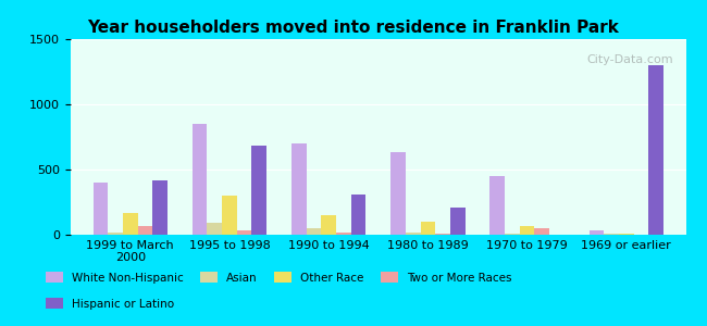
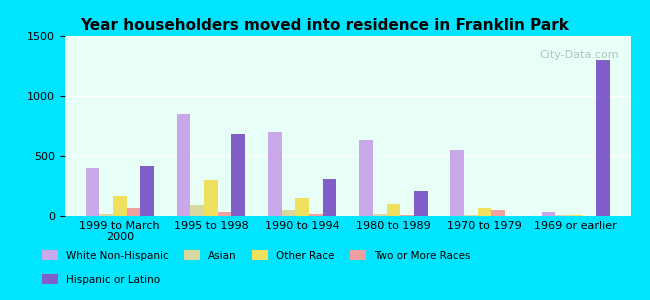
White Non-Hispanic/1970 to 1979: 450 -> 550
